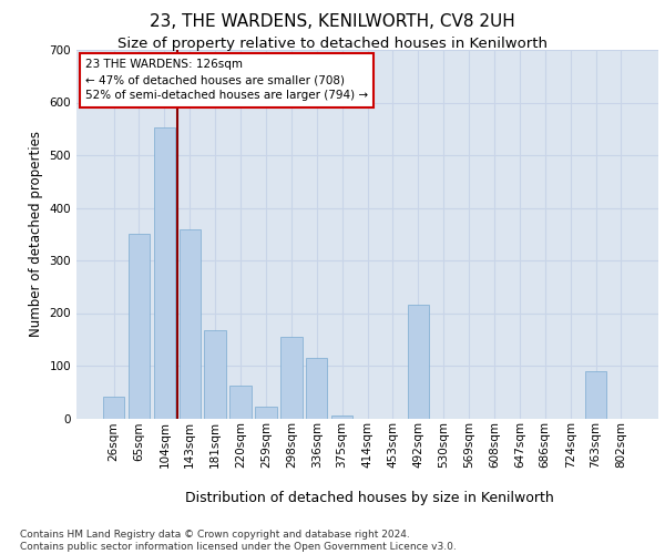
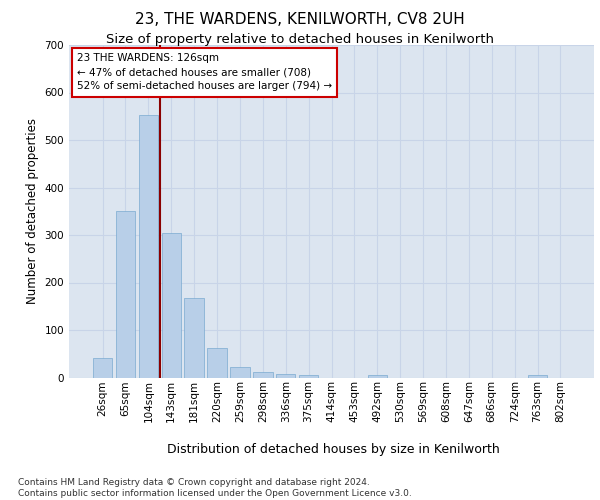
143sqm: 360 -> 305
298sqm: 155 -> 11
336sqm: 115 -> 8
492sqm: 215 -> 6
763sqm: 90 -> 6
